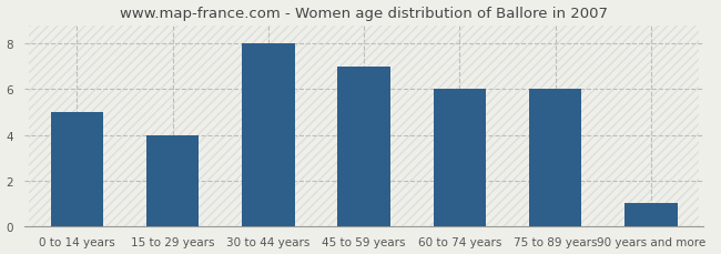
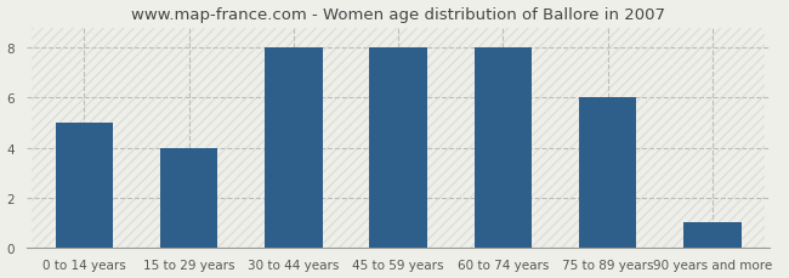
45 to 59 years: 7 -> 8
60 to 74 years: 6 -> 8
